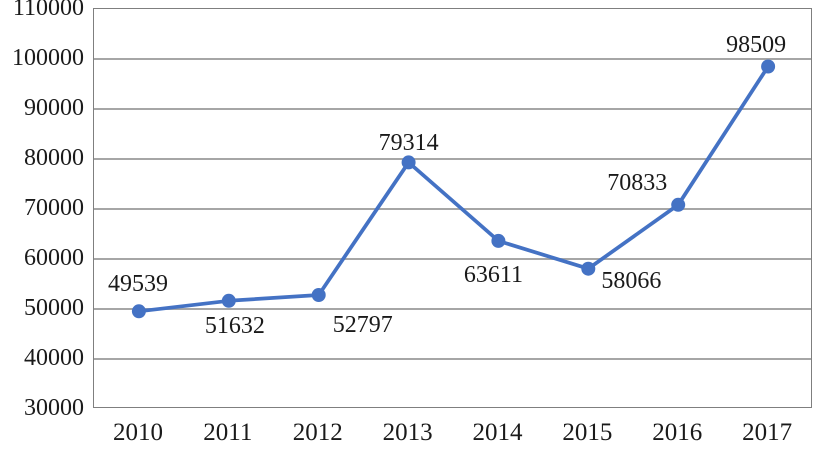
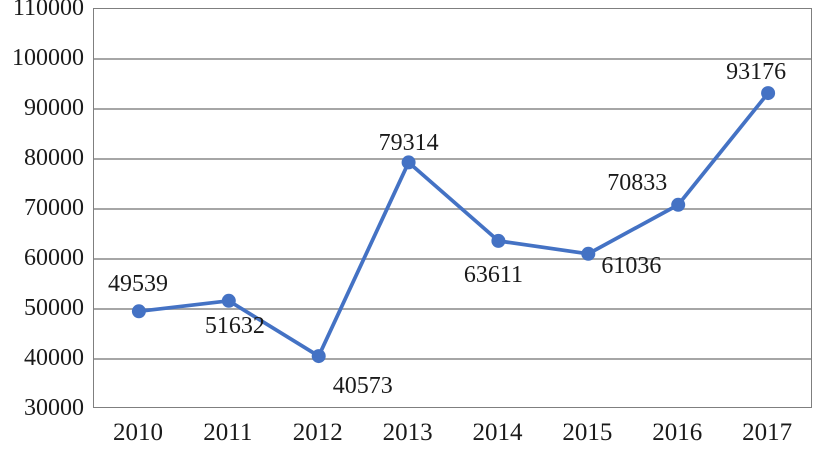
2012: 52797 -> 40573
2015: 58066 -> 61036
2017: 98509 -> 93176
